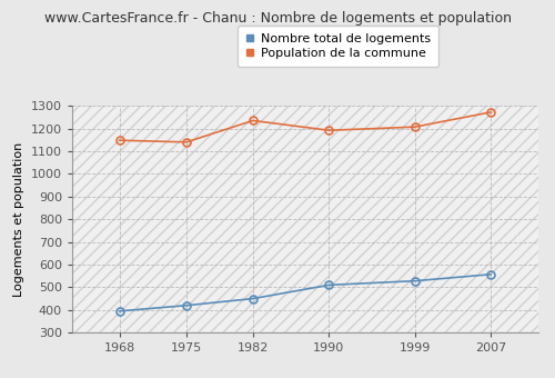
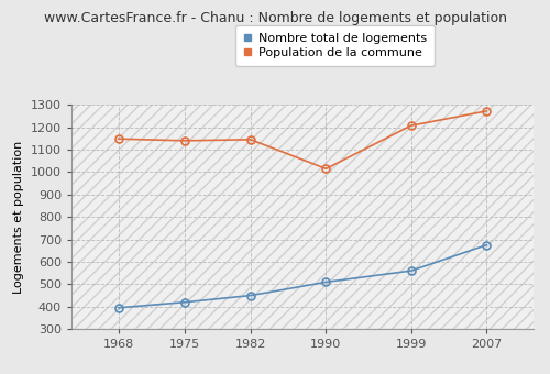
Population de la commune/1982: 1235 -> 1145
Population de la commune/1990: 1192 -> 1015
Nombre total de logements/1999: 528 -> 560
Nombre total de logements/2007: 557 -> 675
